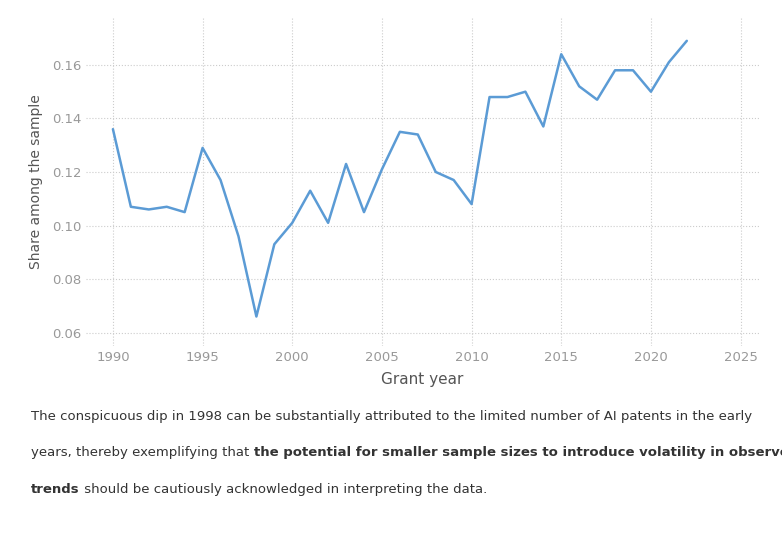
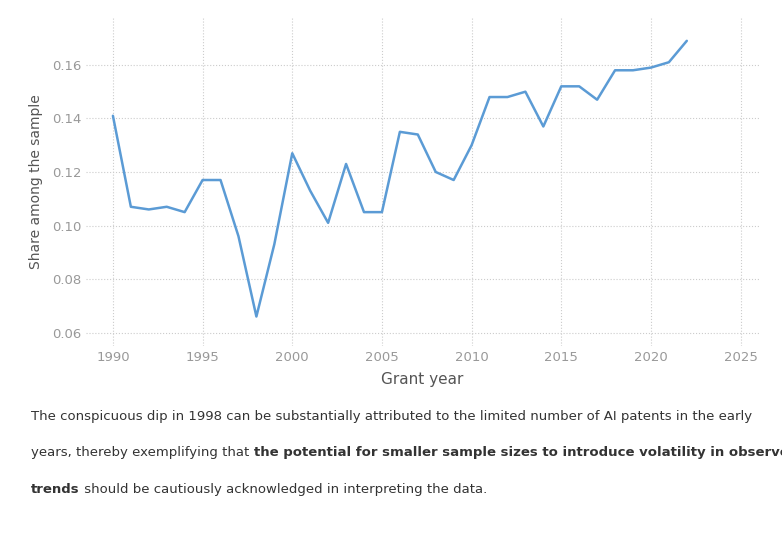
1990: 0.136 -> 0.141
1995: 0.129 -> 0.117
2000: 0.101 -> 0.127
2005: 0.121 -> 0.105
2010: 0.108 -> 0.130
2015: 0.164 -> 0.152
2020: 0.150 -> 0.159
